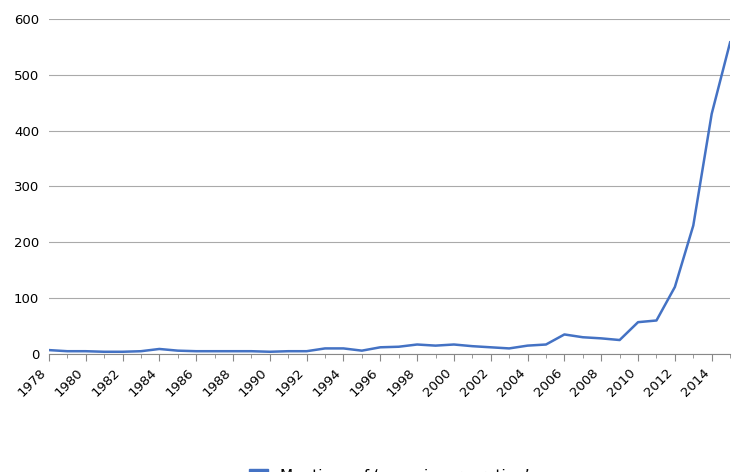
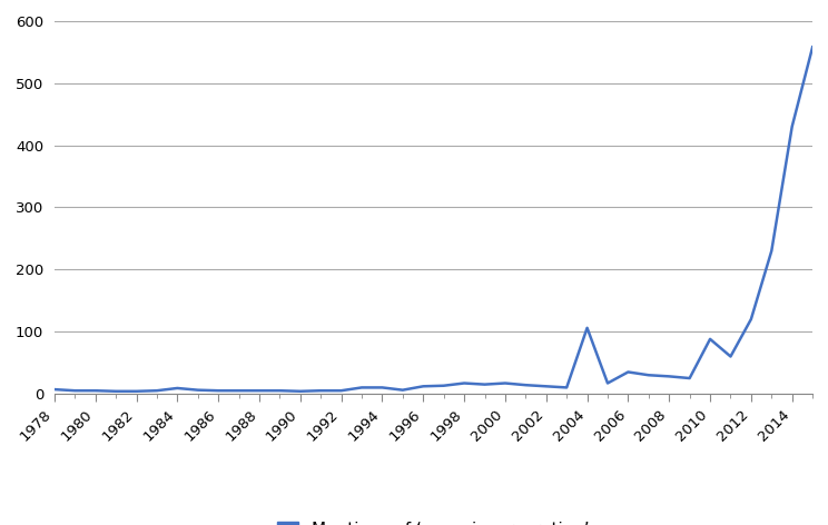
2004: 15 -> 106
2010: 57 -> 88
